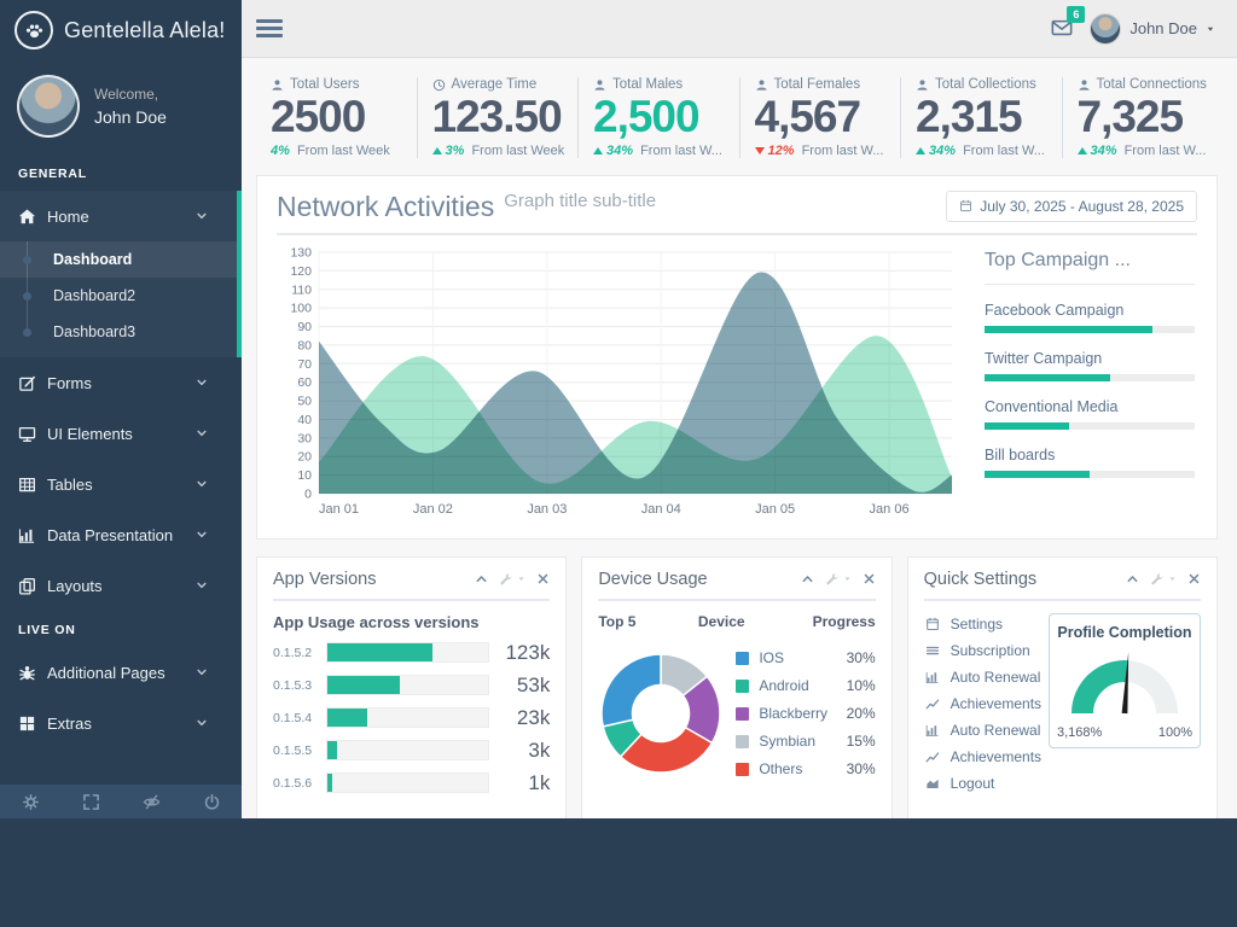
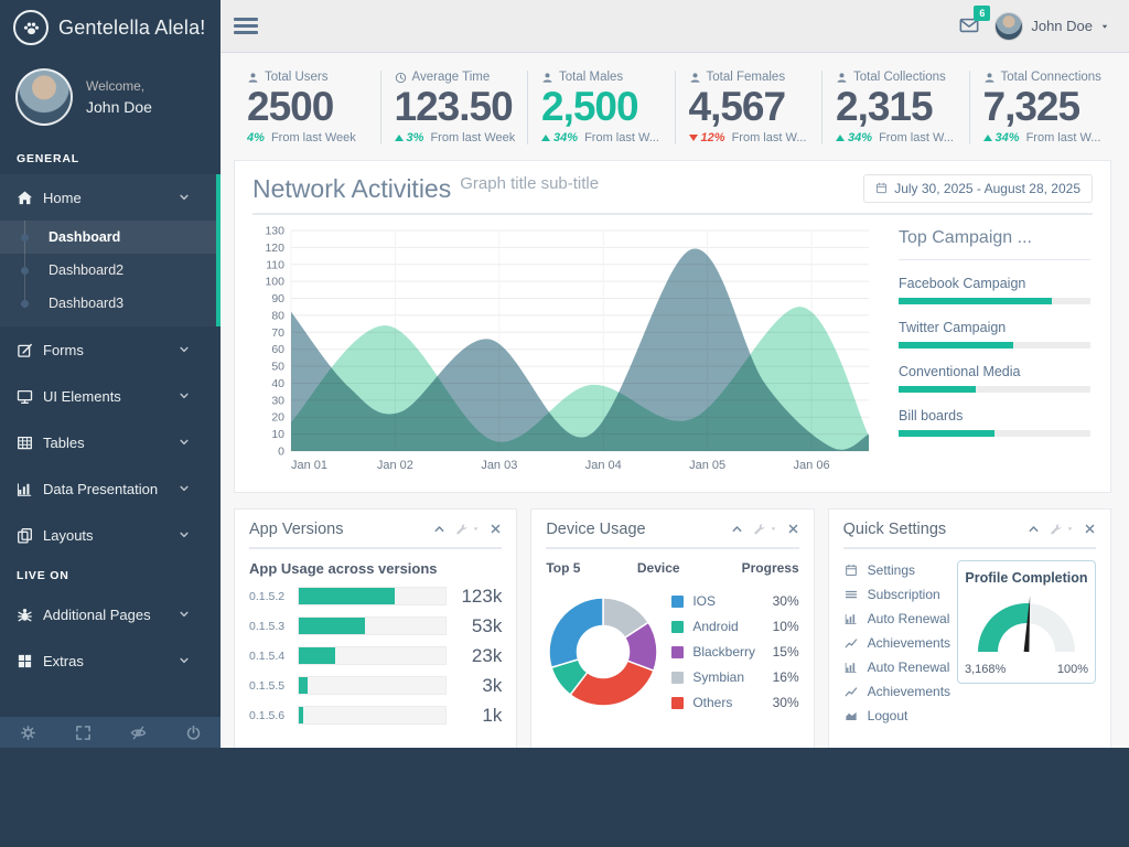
Device Usage/Blackberry: 20% -> 15%
Device Usage/Symbian: 15% -> 16%
